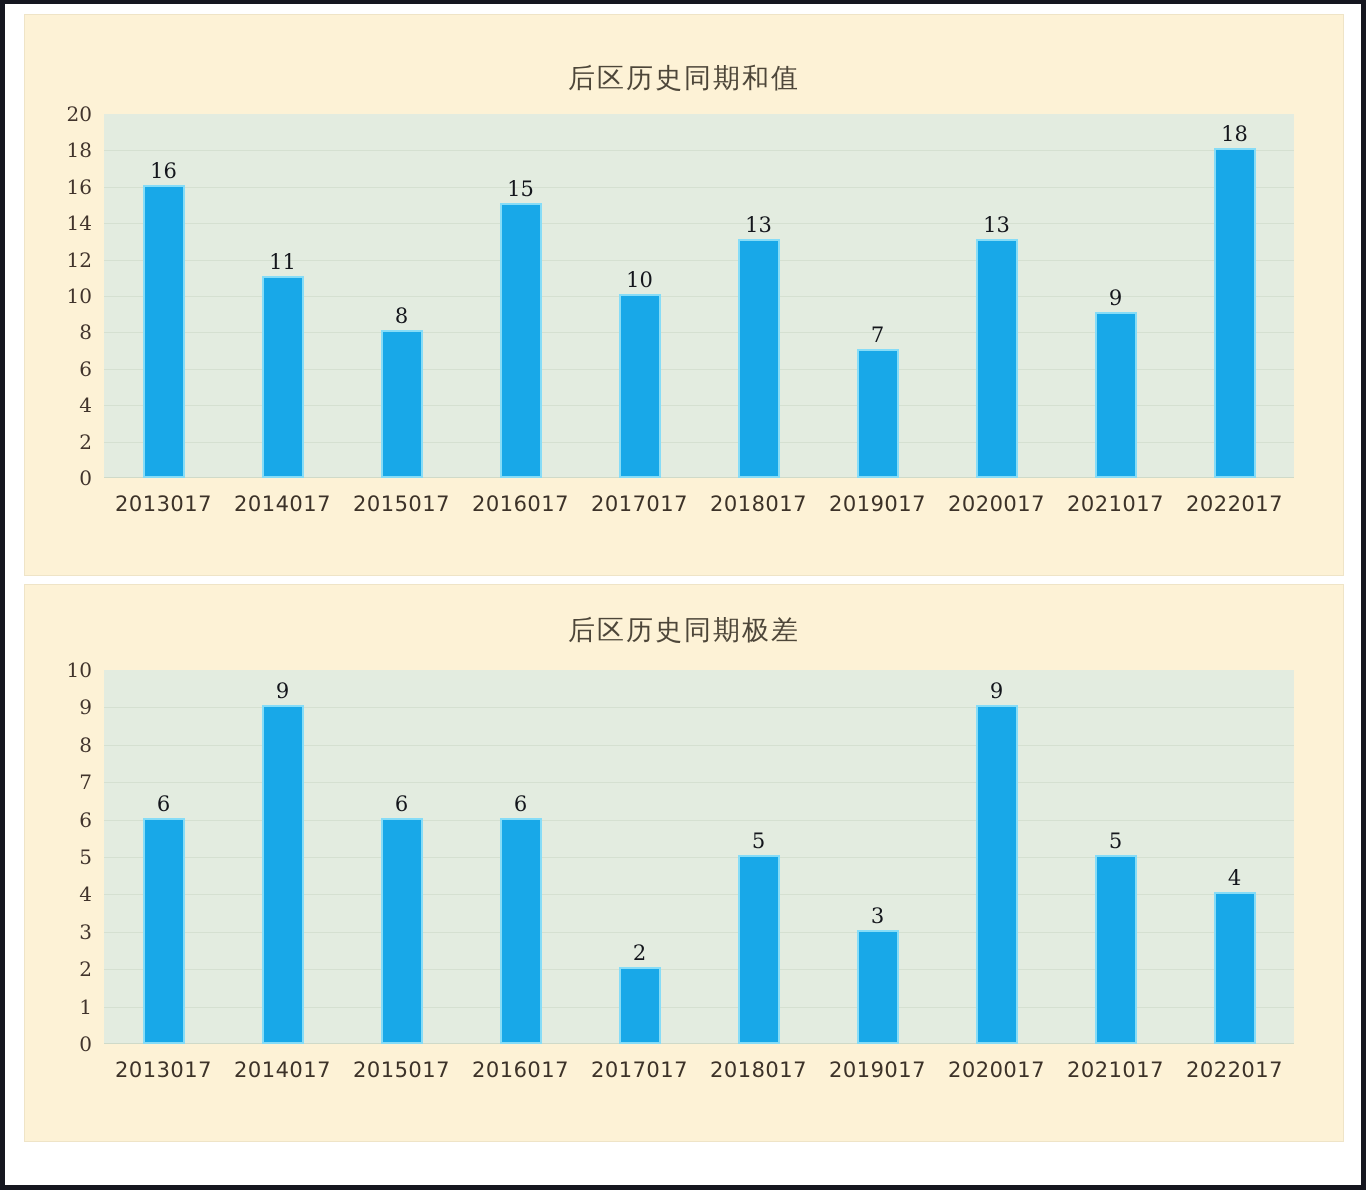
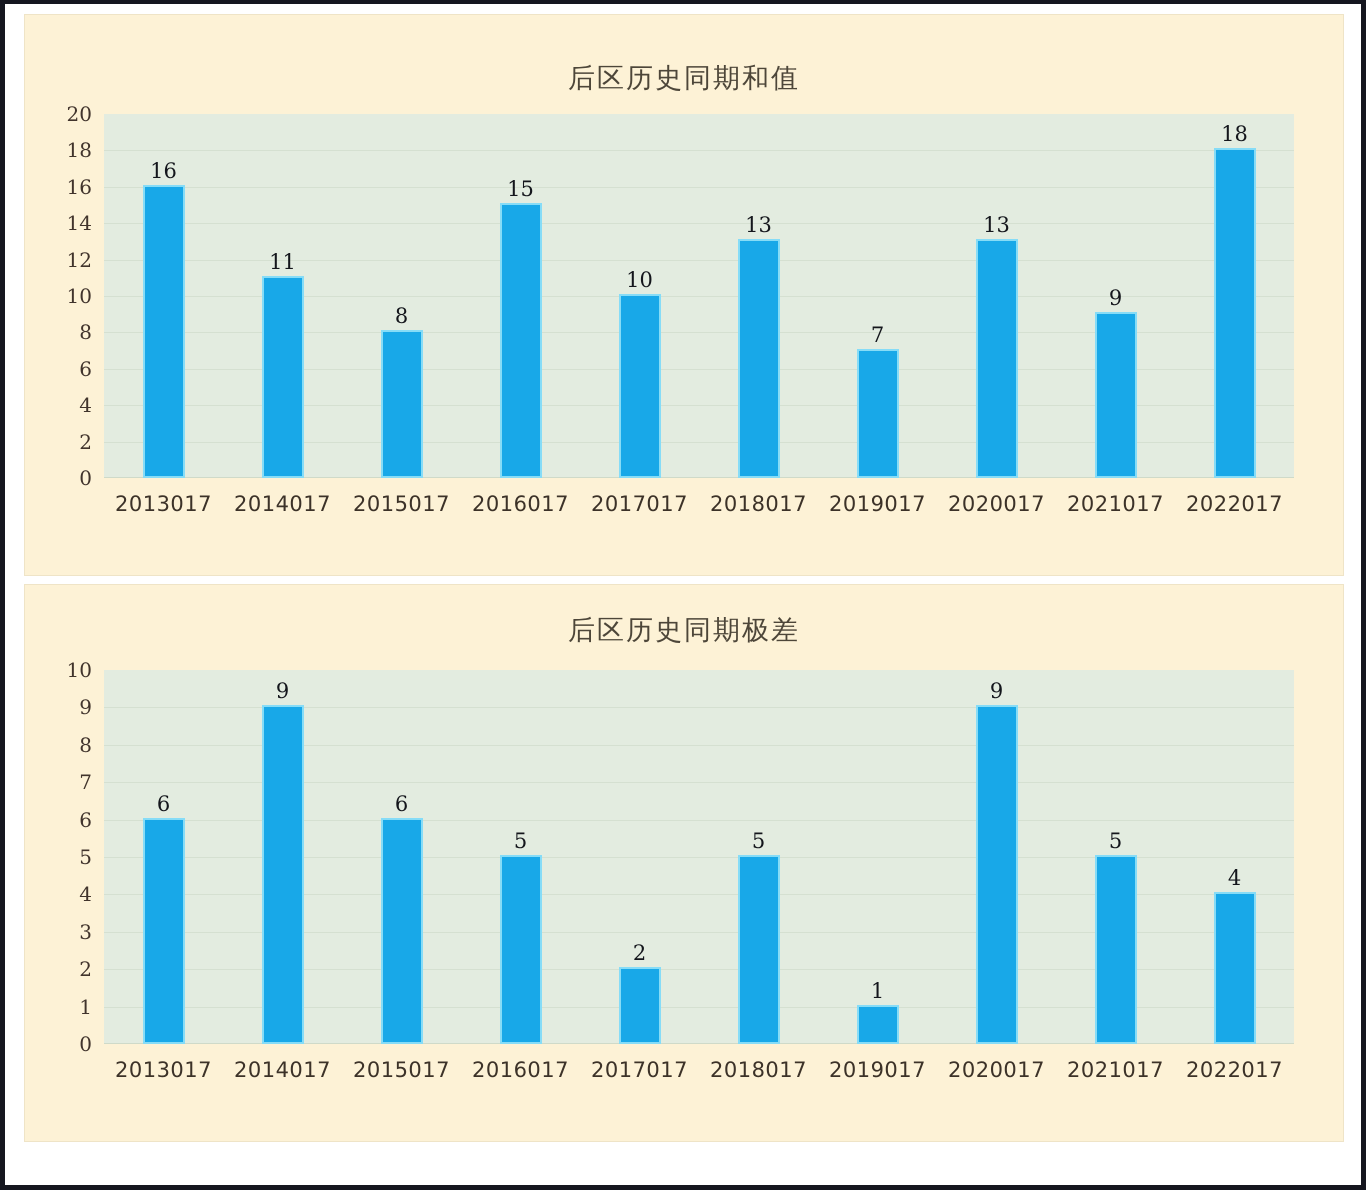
后区历史同期极差/2016017: 6 -> 5
后区历史同期极差/2019017: 3 -> 1
